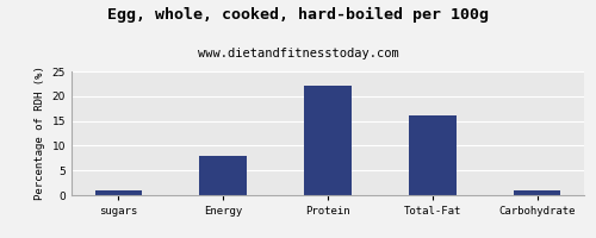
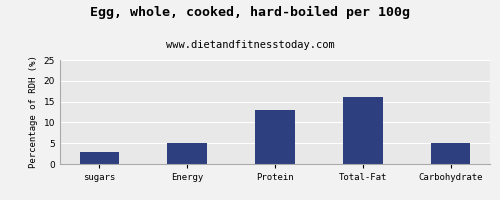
sugars: 1 -> 3
Energy: 8 -> 5
Protein: 22 -> 13
Carbohydrate: 1 -> 5
